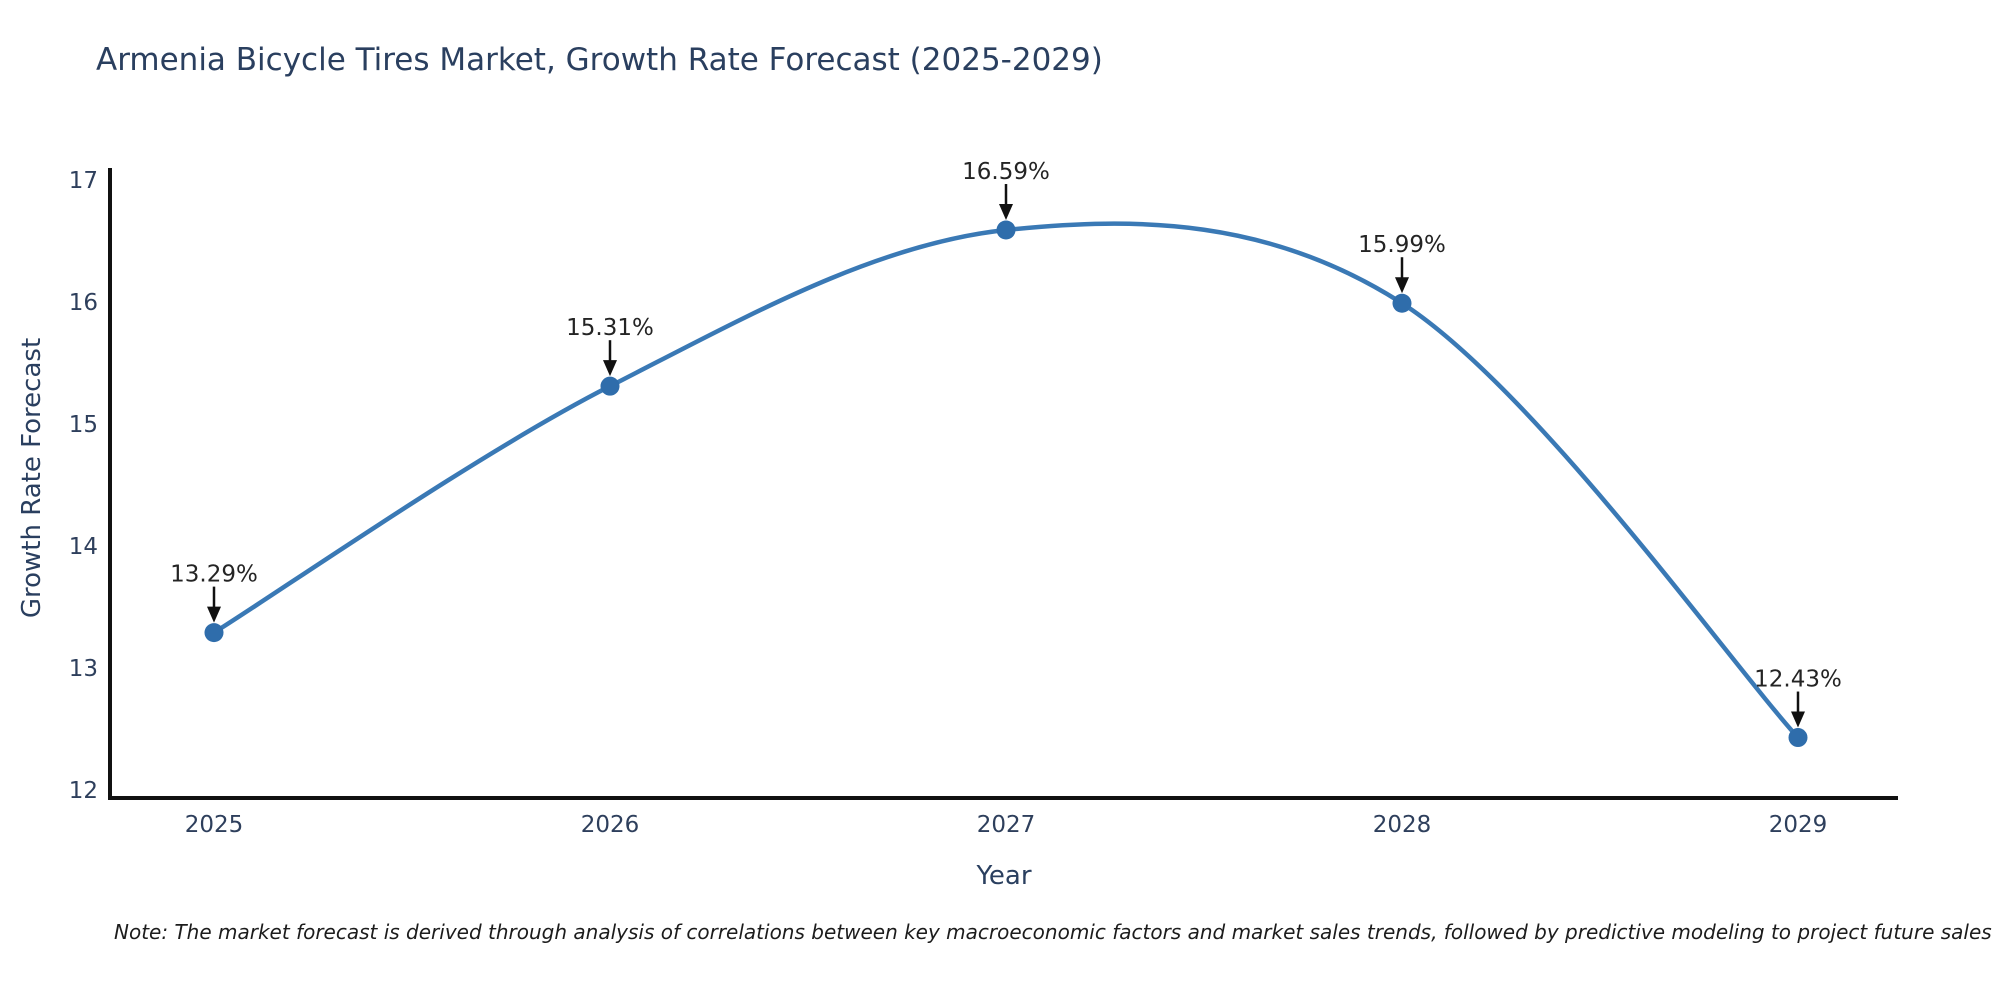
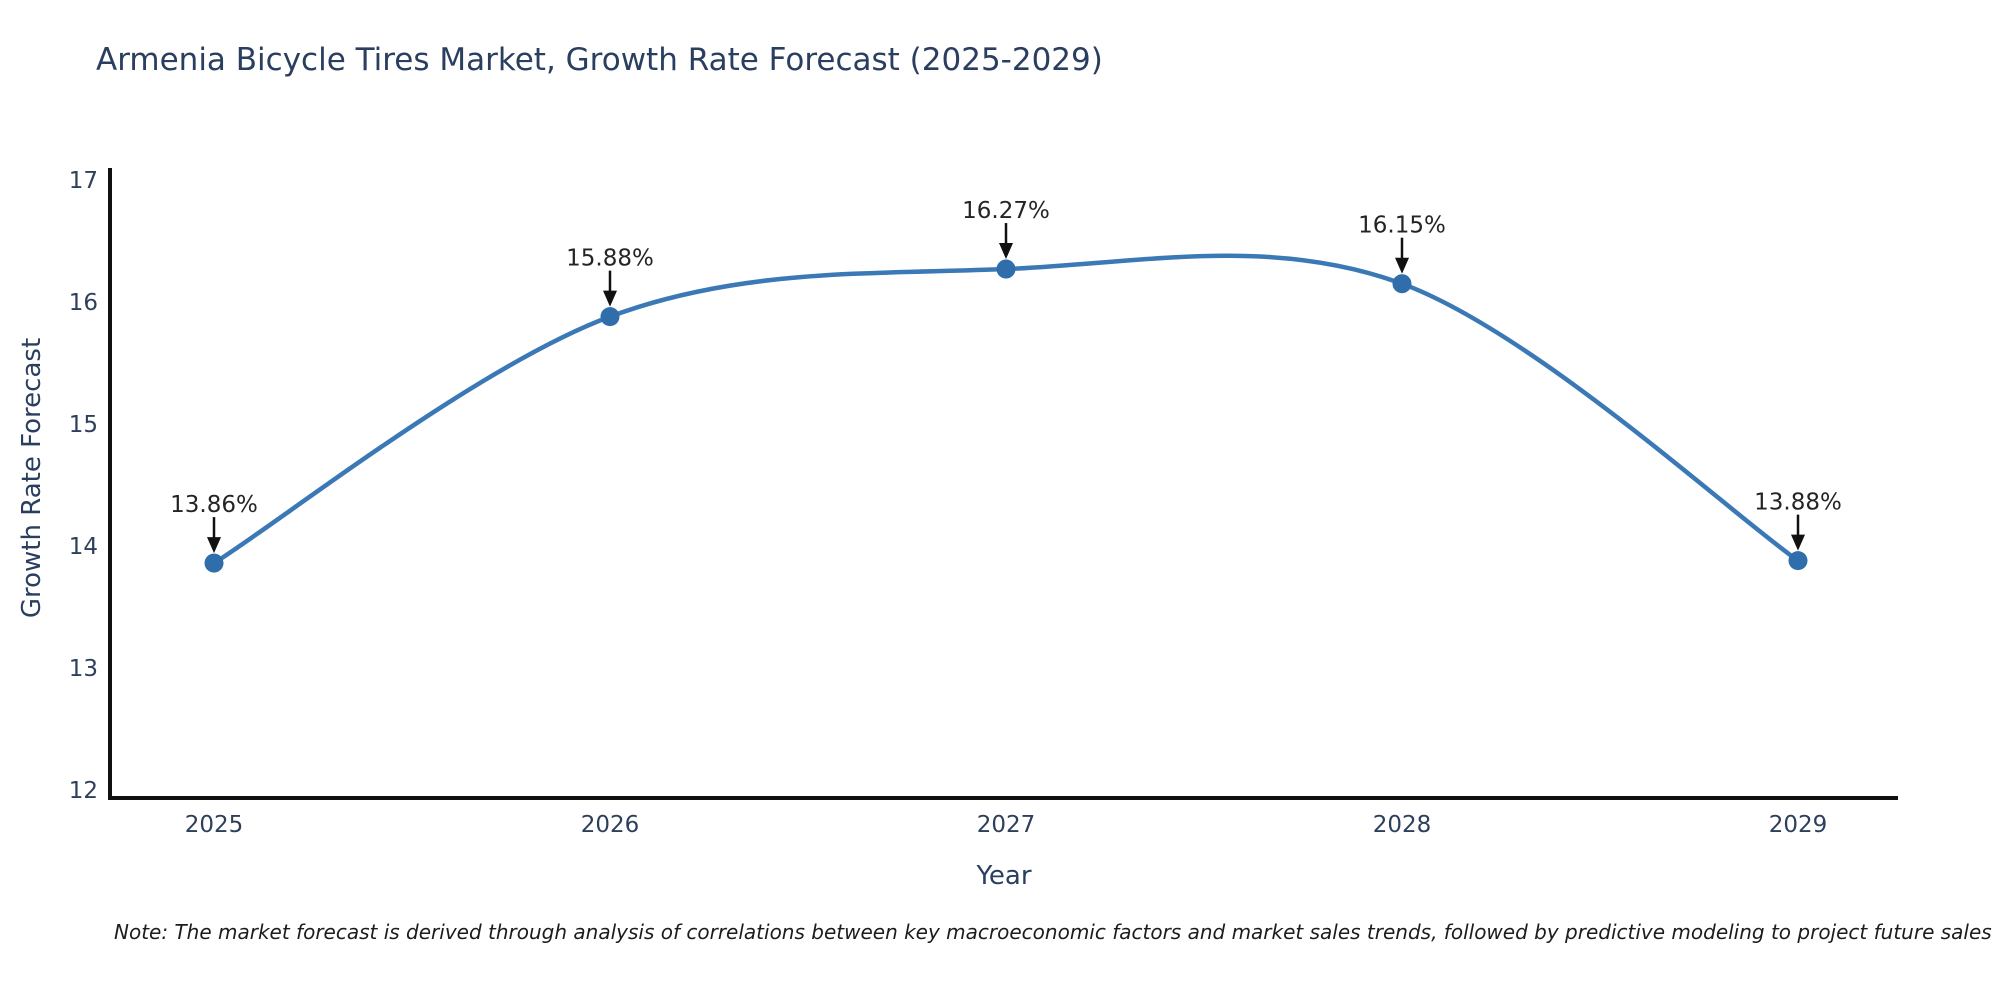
2025: 13.29% -> 13.86%
2026: 15.31% -> 15.88%
2027: 16.59% -> 16.27%
2028: 15.99% -> 16.15%
2029: 12.43% -> 13.88%
